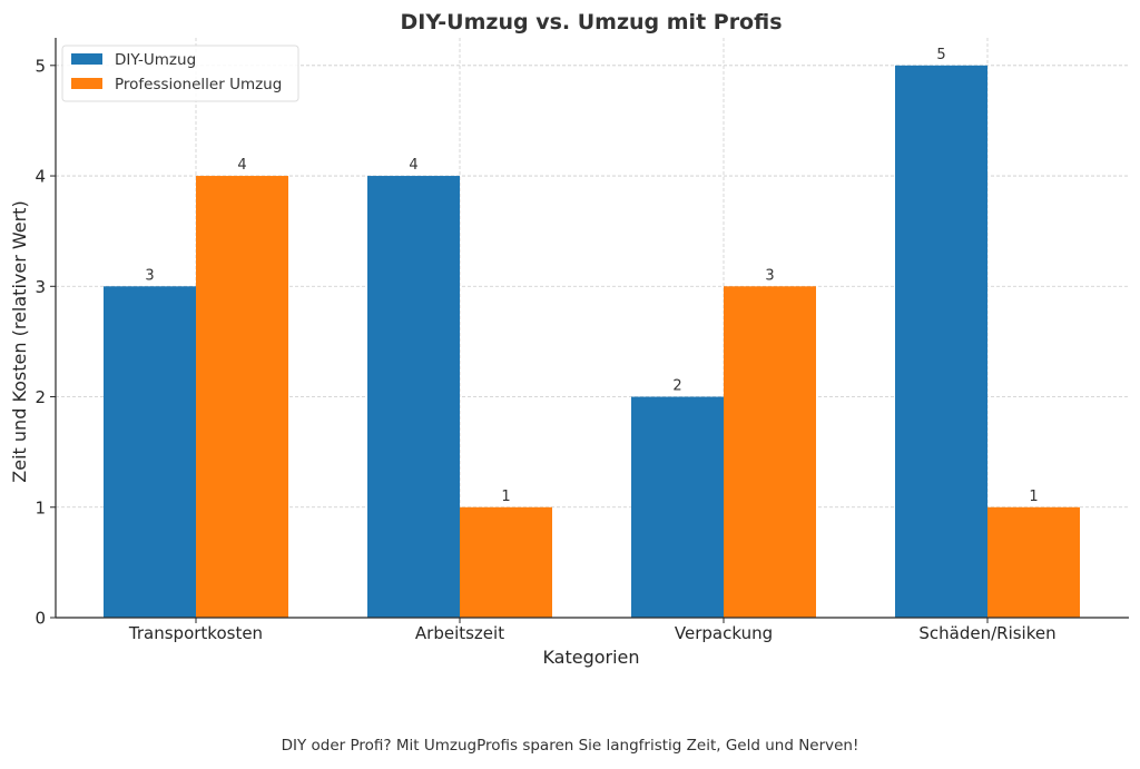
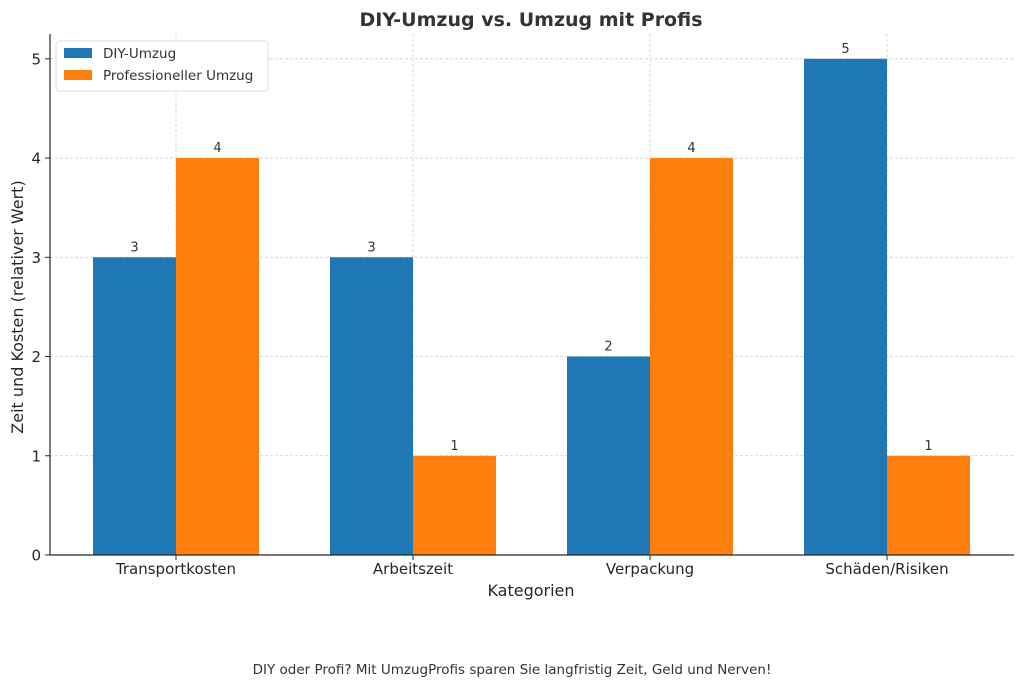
DIY-Umzug/Arbeitszeit: 4 -> 3
Professioneller Umzug/Verpackung: 3 -> 4
